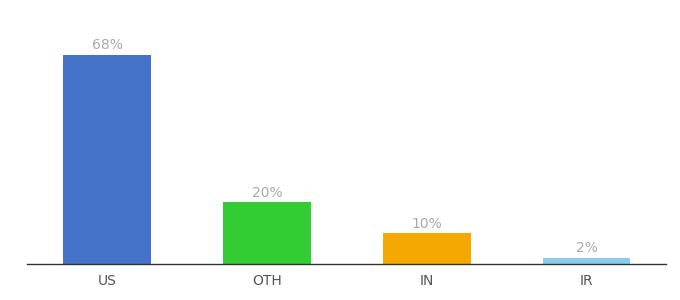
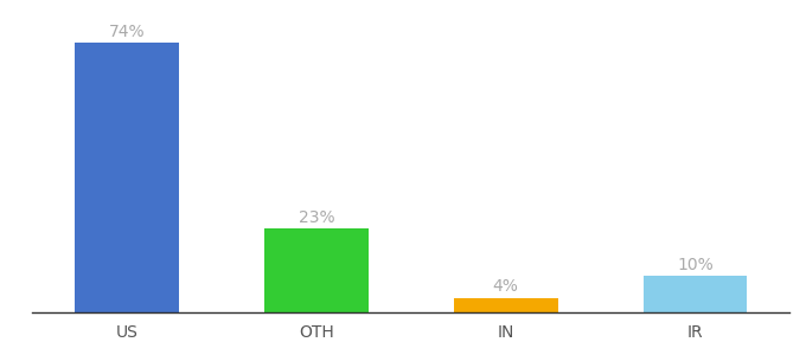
US: 68% -> 74%
OTH: 20% -> 23%
IN: 10% -> 4%
IR: 2% -> 10%
